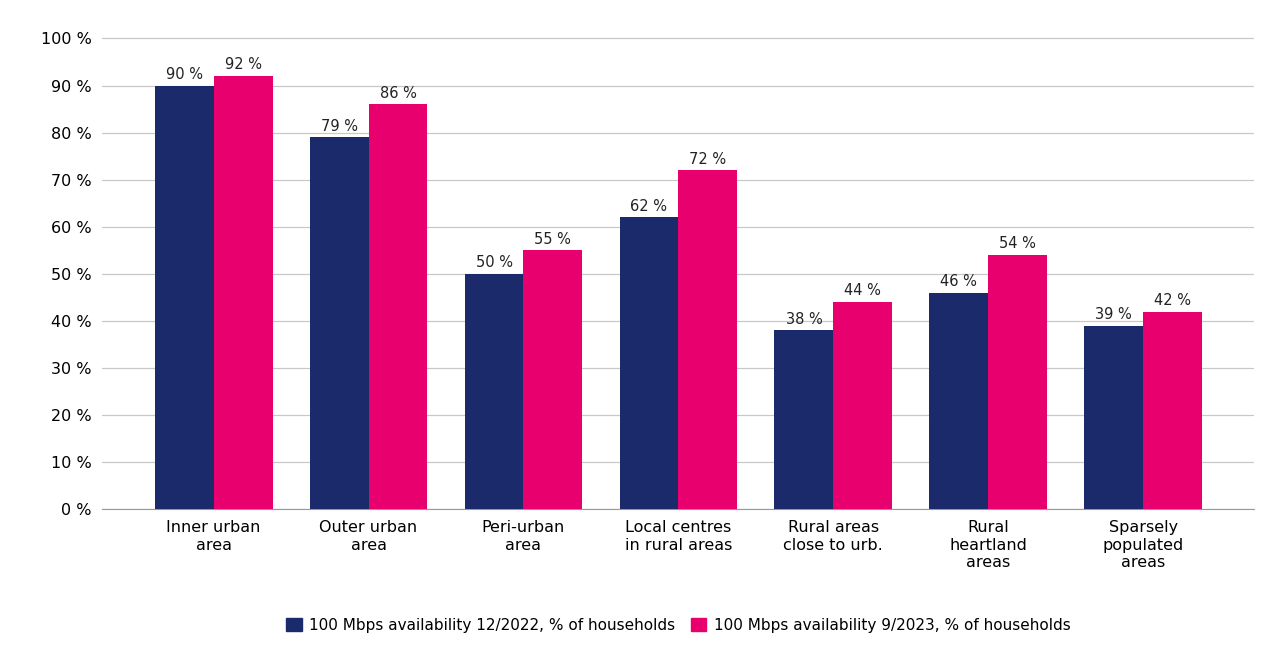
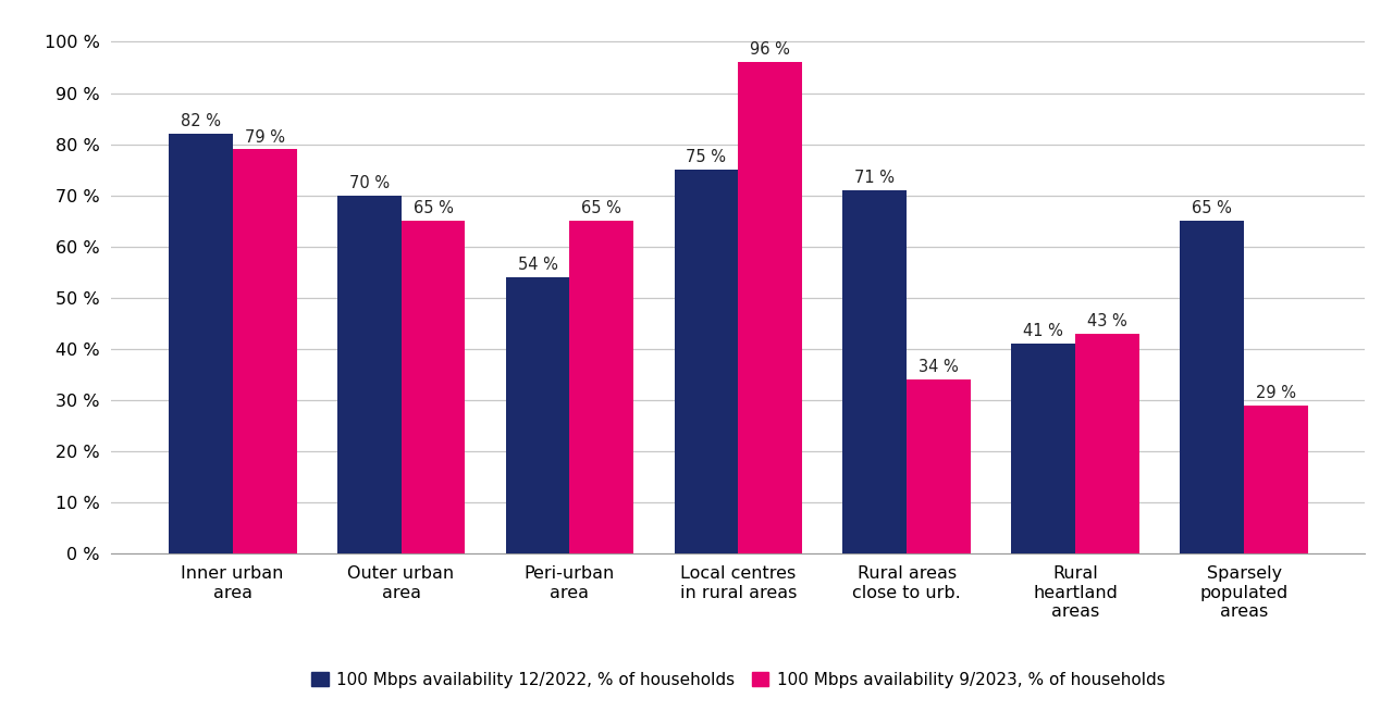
100 Mbps availability 12/2022, % of households/Inner urban area: 90 -> 82
100 Mbps availability 9/2023, % of households/Inner urban area: 92 -> 79
100 Mbps availability 12/2022, % of households/Outer urban area: 79 -> 70
100 Mbps availability 9/2023, % of households/Outer urban area: 86 -> 65
100 Mbps availability 12/2022, % of households/Peri-urban area: 50 -> 54
100 Mbps availability 9/2023, % of households/Peri-urban area: 55 -> 65
100 Mbps availability 12/2022, % of households/Local centres in rural areas: 62 -> 75
100 Mbps availability 9/2023, % of households/Local centres in rural areas: 72 -> 96
100 Mbps availability 12/2022, % of households/Rural areas close to urb.: 38 -> 71
100 Mbps availability 9/2023, % of households/Rural areas close to urb.: 44 -> 34
100 Mbps availability 12/2022, % of households/Rural heartland areas: 46 -> 41
100 Mbps availability 9/2023, % of households/Rural heartland areas: 54 -> 43
100 Mbps availability 12/2022, % of households/Sparsely populated areas: 39 -> 65
100 Mbps availability 9/2023, % of households/Sparsely populated areas: 42 -> 29
